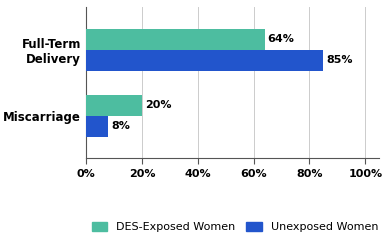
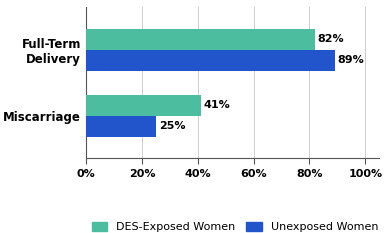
DES-Exposed Women/Full-Term Delivery: 64% -> 82%
Unexposed Women/Full-Term Delivery: 85% -> 89%
DES-Exposed Women/Miscarriage: 20% -> 41%
Unexposed Women/Miscarriage: 8% -> 25%
